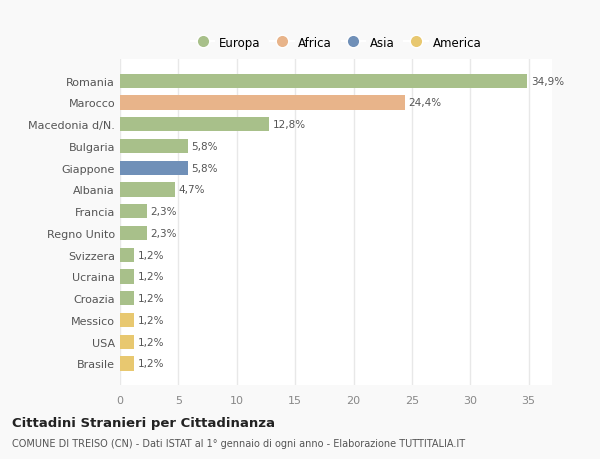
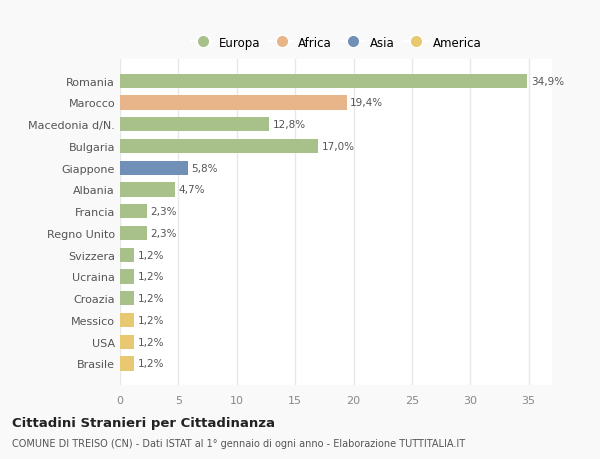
Marocco: 24,4% -> 19,4%
Bulgaria: 5,8% -> 17,0%
